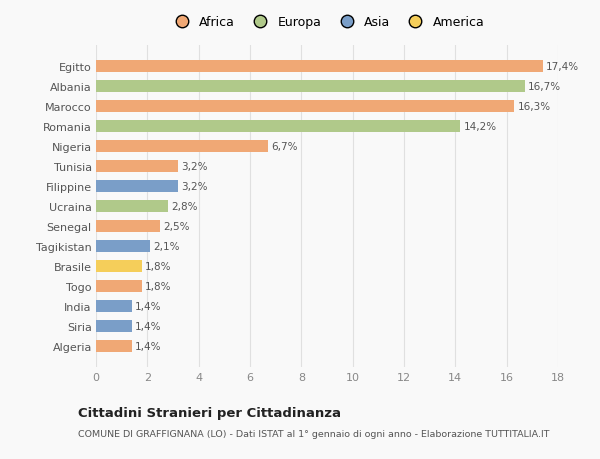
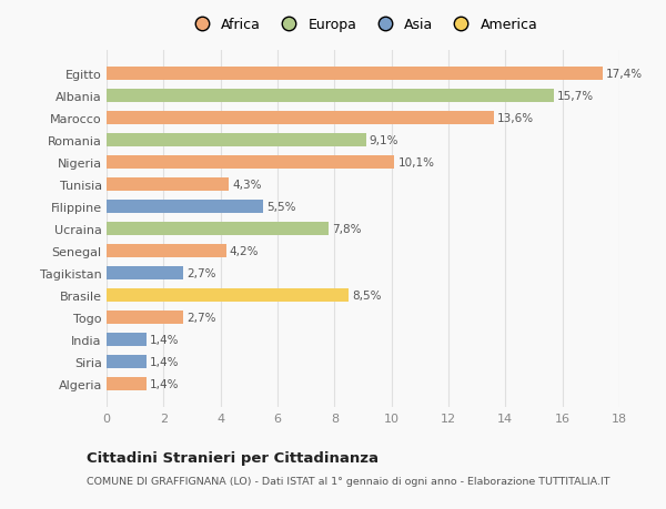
Albania: 16,7% -> 15,7%
Marocco: 16,3% -> 13,6%
Romania: 14,2% -> 9,1%
Nigeria: 6,7% -> 10,1%
Tunisia: 3,2% -> 4,3%
Filippine: 3,2% -> 5,5%
Ucraina: 2,8% -> 7,8%
Senegal: 2,5% -> 4,2%
Tagikistan: 2,1% -> 2,7%
Brasile: 1,8% -> 8,5%
Togo: 1,8% -> 2,7%
